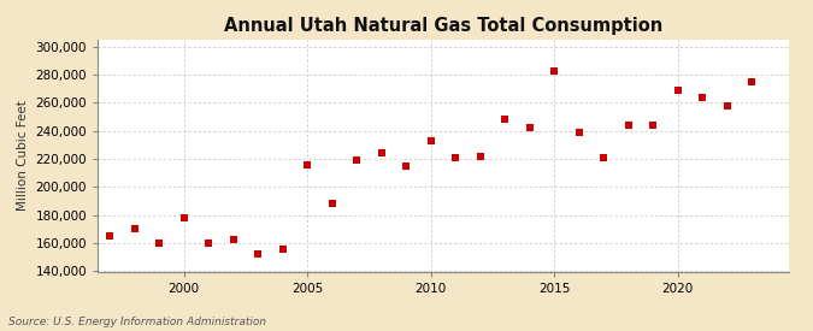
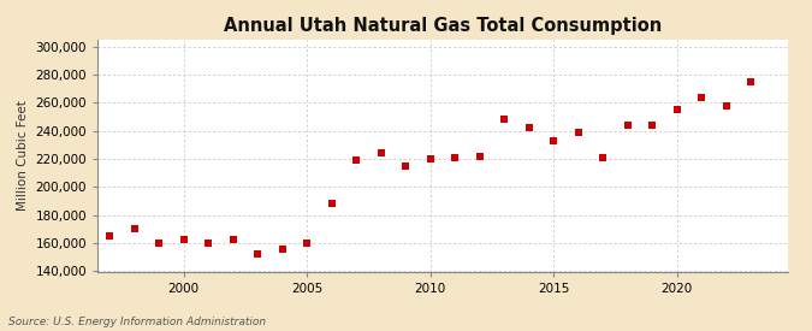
2000: 178,000 -> 163,000
2005: 216,000 -> 160,000
2010: 233,000 -> 220,000
2015: 283,000 -> 233,000
2020: 269,000 -> 255,000
